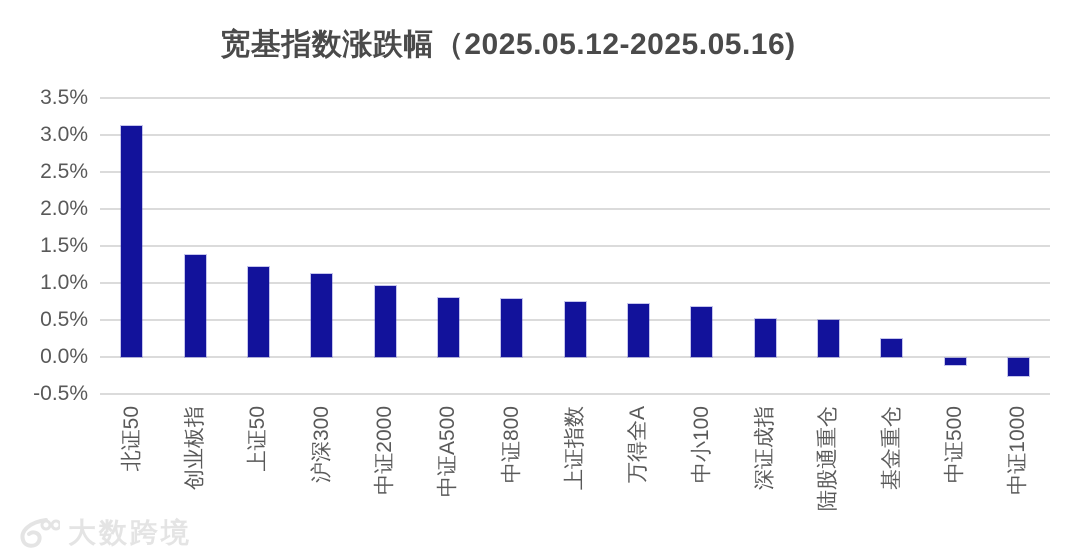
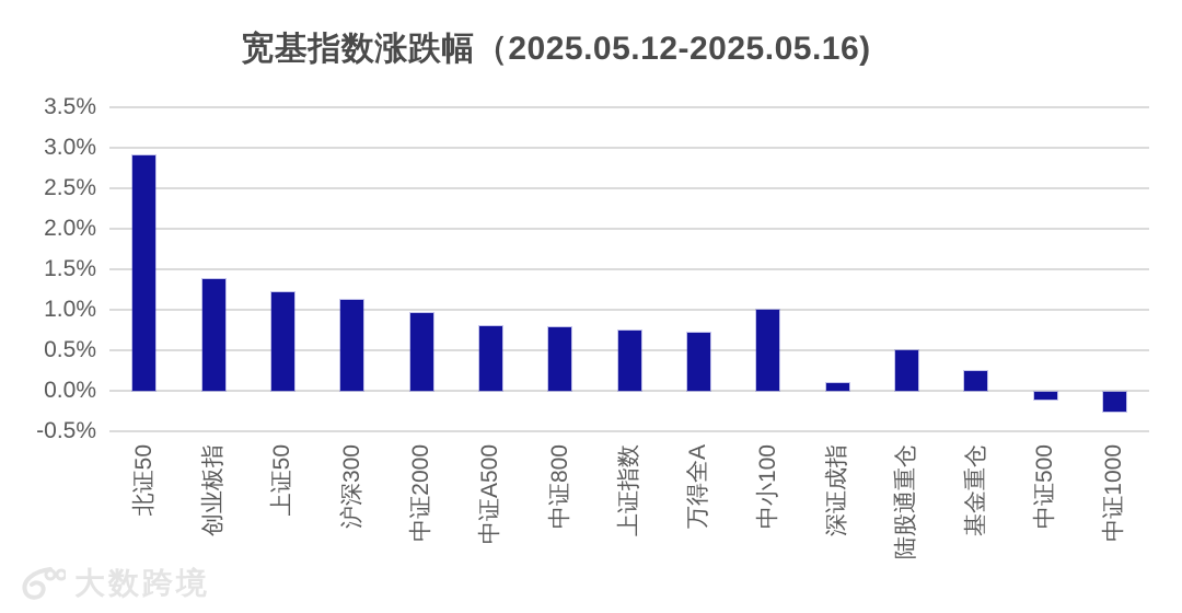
北证50: 3.1% -> 2.9%
中小100: 0.7% -> 1.0%
深证成指: 0.5% -> 0.1%
